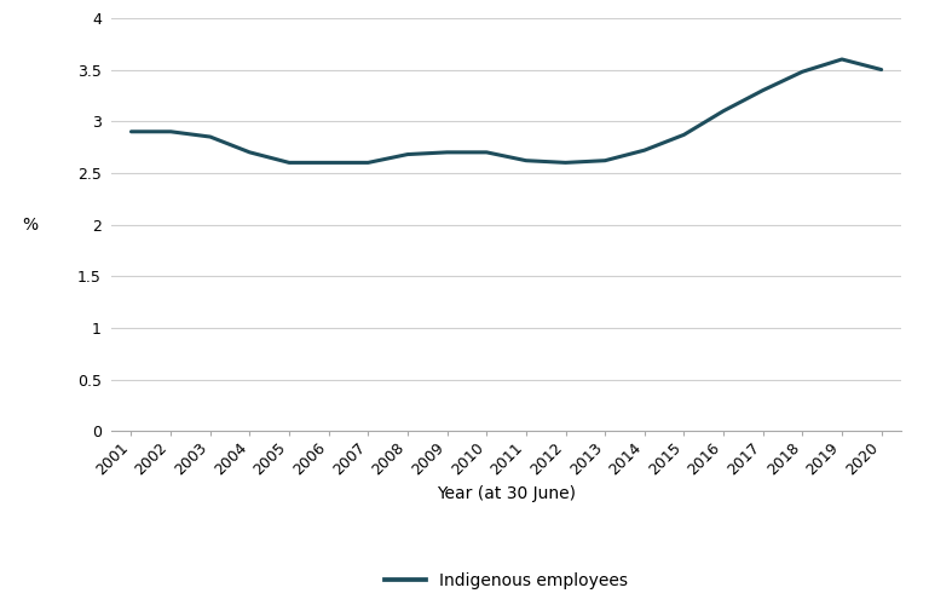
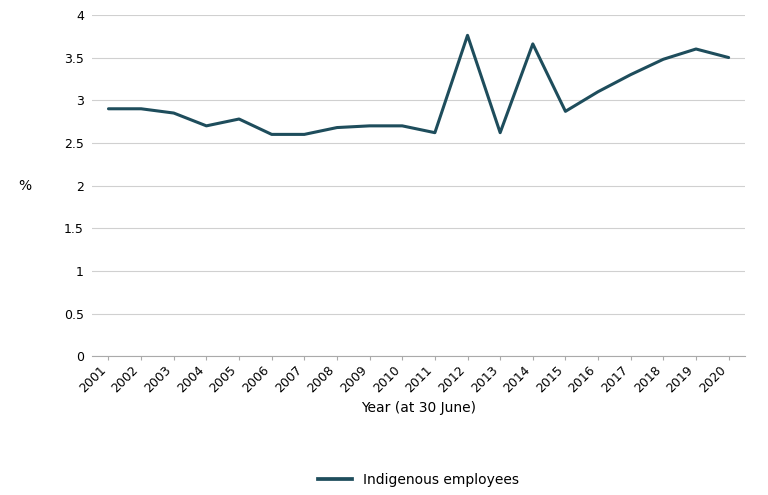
2005: 2.60 -> 2.78
2012: 2.60 -> 3.76
2014: 2.72 -> 3.66
